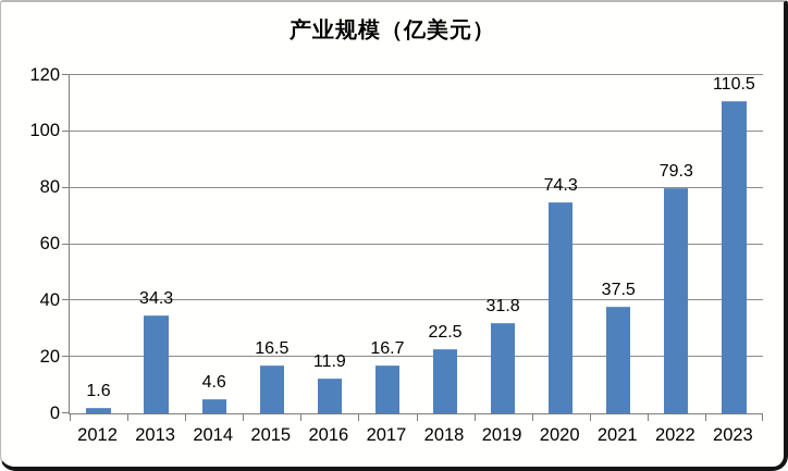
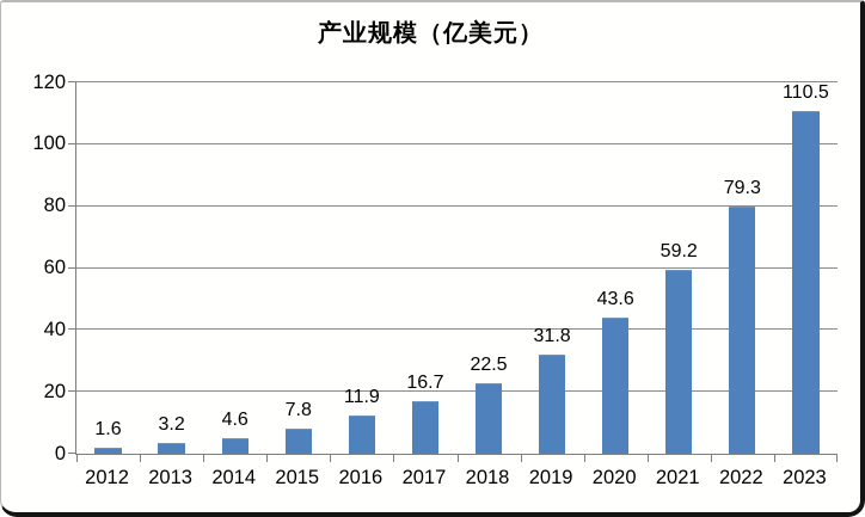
2013: 34.3 -> 3.2
2015: 16.5 -> 7.8
2020: 74.3 -> 43.6
2021: 37.5 -> 59.2
